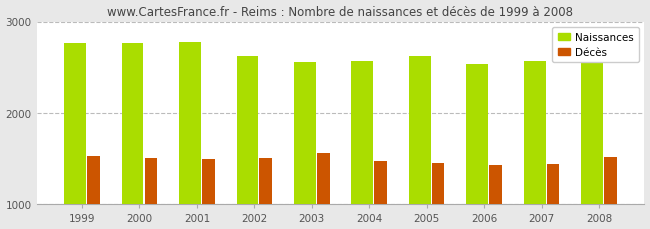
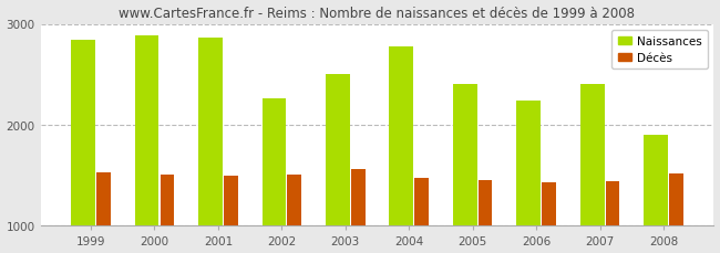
Naissances/1999: 2760 -> 2840
Naissances/2000: 2760 -> 2880
Naissances/2001: 2780 -> 2860
Naissances/2002: 2620 -> 2260
Naissances/2003: 2560 -> 2500
Naissances/2004: 2570 -> 2780
Naissances/2005: 2620 -> 2400
Naissances/2006: 2530 -> 2240
Naissances/2007: 2570 -> 2400
Naissances/2008: 2550 -> 1900
